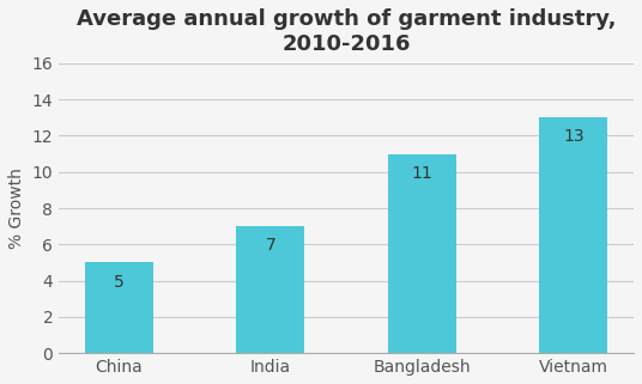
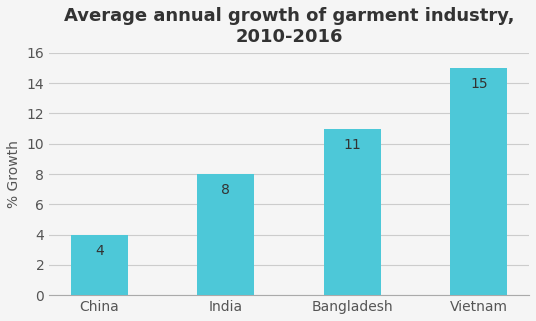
China: 5 -> 4
India: 7 -> 8
Vietnam: 13 -> 15
